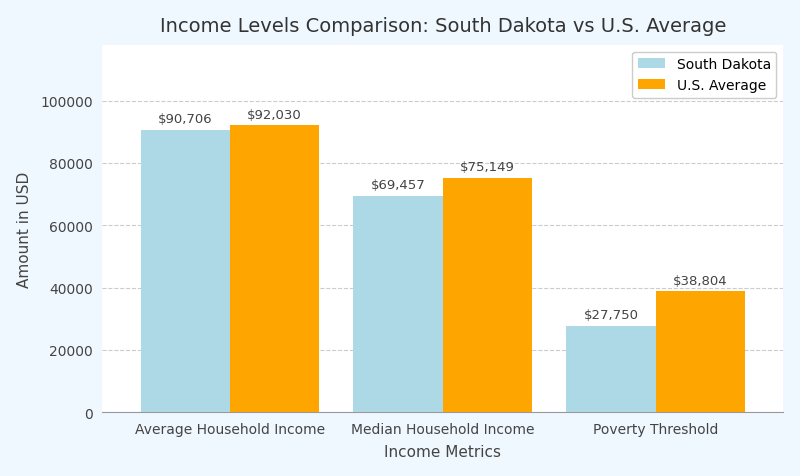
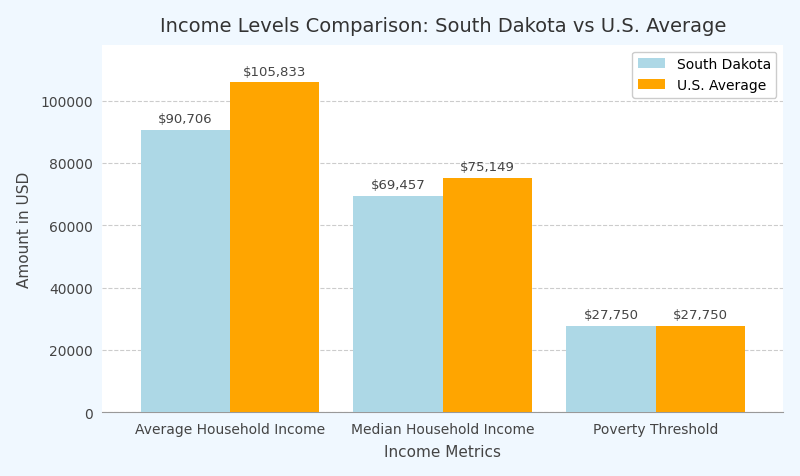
U.S. Average/Average Household Income: $92,030 -> $105,833
U.S. Average/Poverty Threshold: $38,804 -> $27,750
